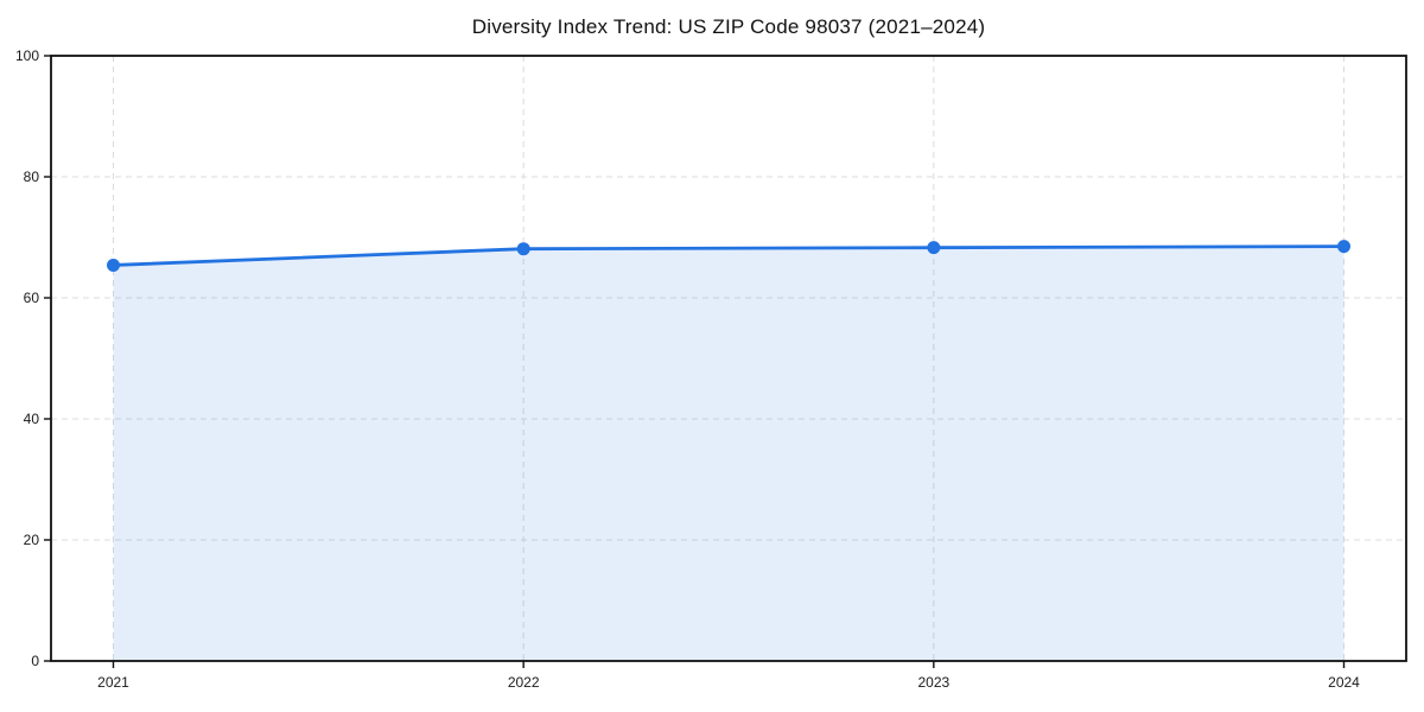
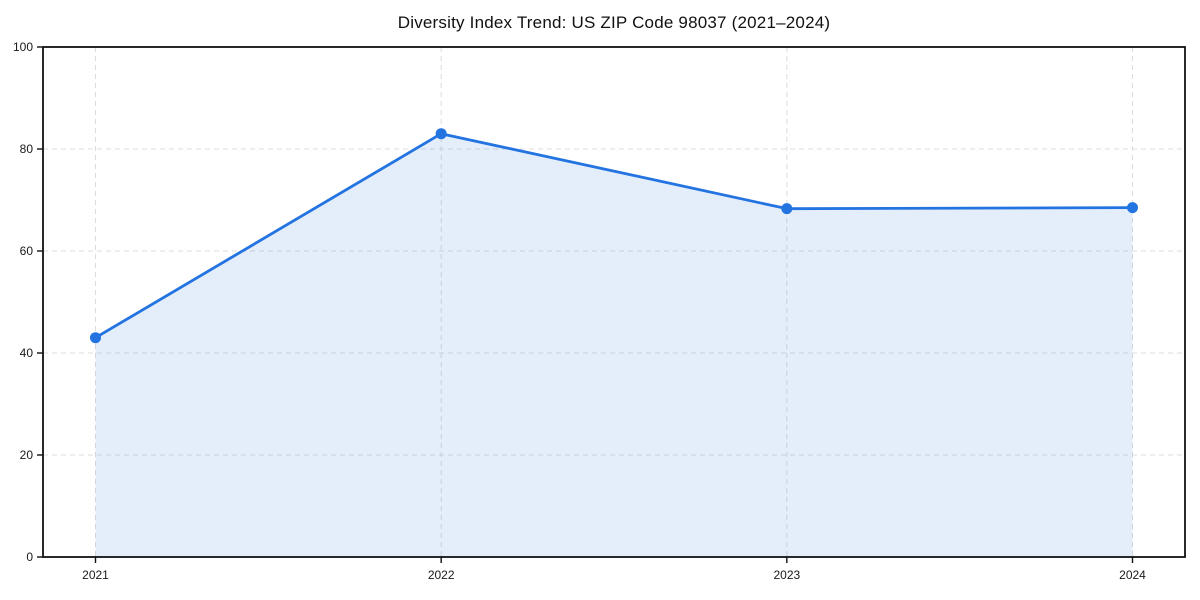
2021: 65 -> 43
2022: 68 -> 83
